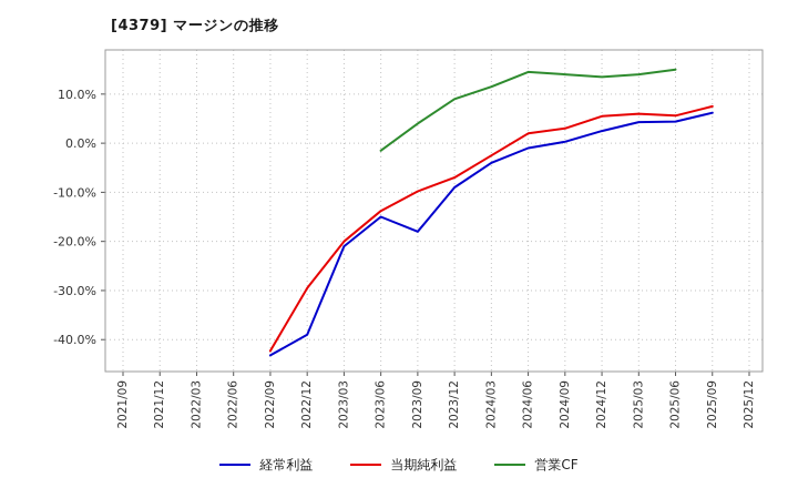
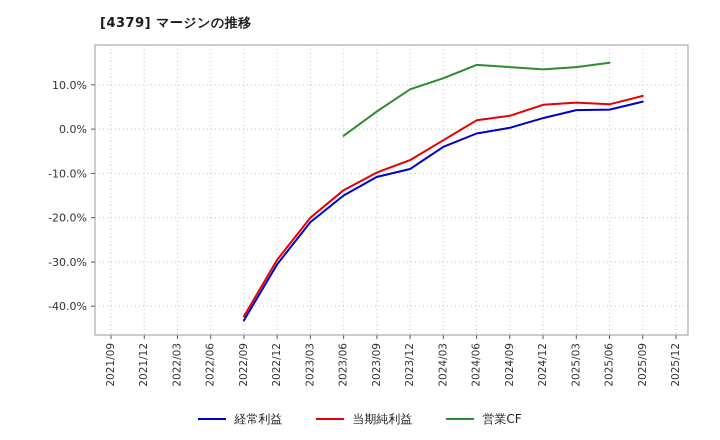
経常利益/2022/12: -39% -> -30%
経常利益/2023/09: -18% -> -11%
